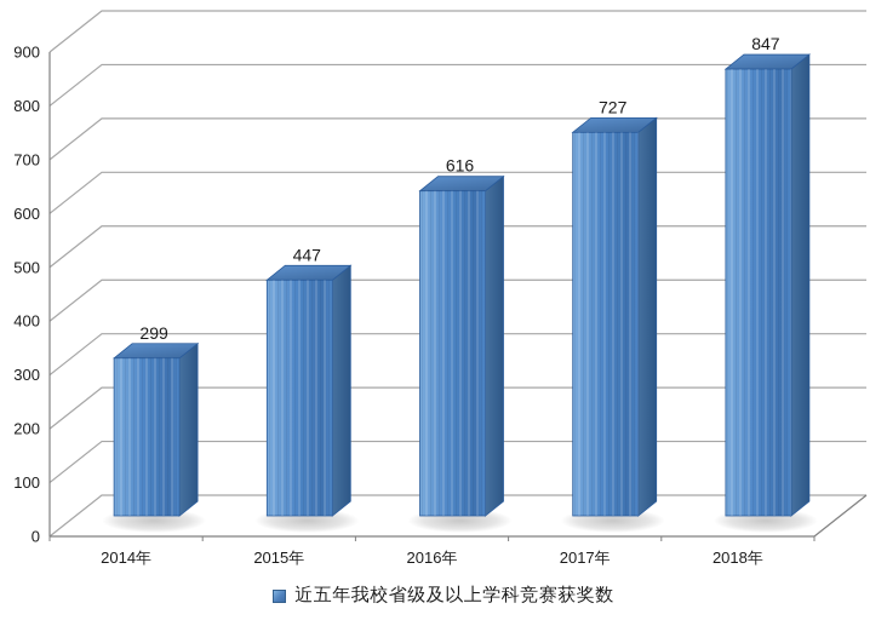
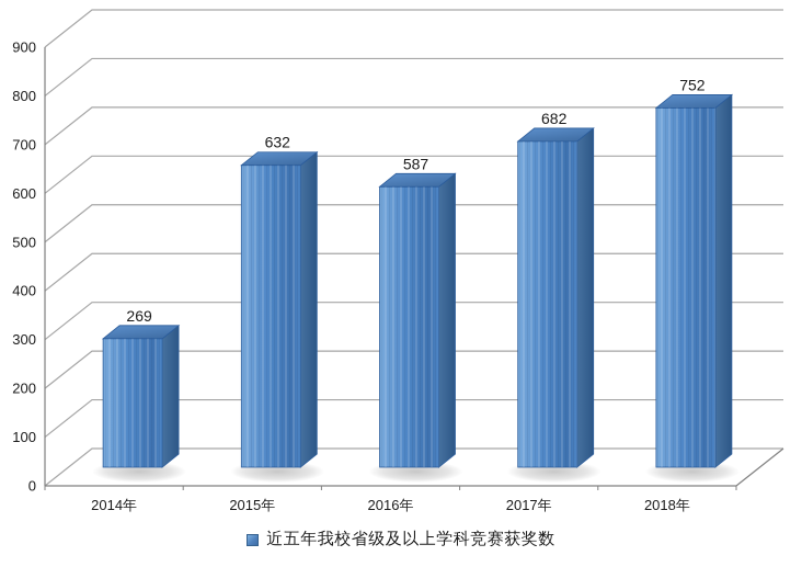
2014年: 299 -> 269
2015年: 447 -> 632
2016年: 616 -> 587
2017年: 727 -> 682
2018年: 847 -> 752
